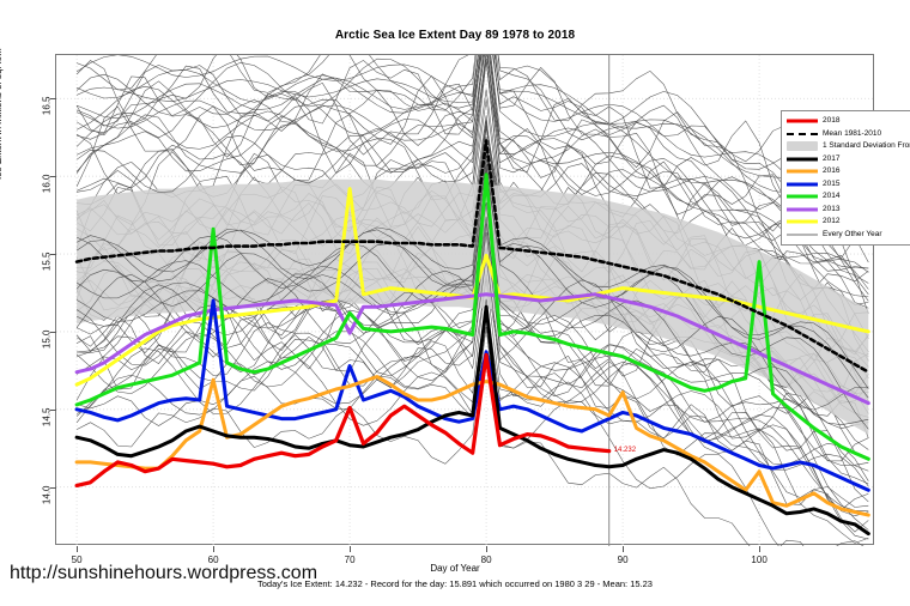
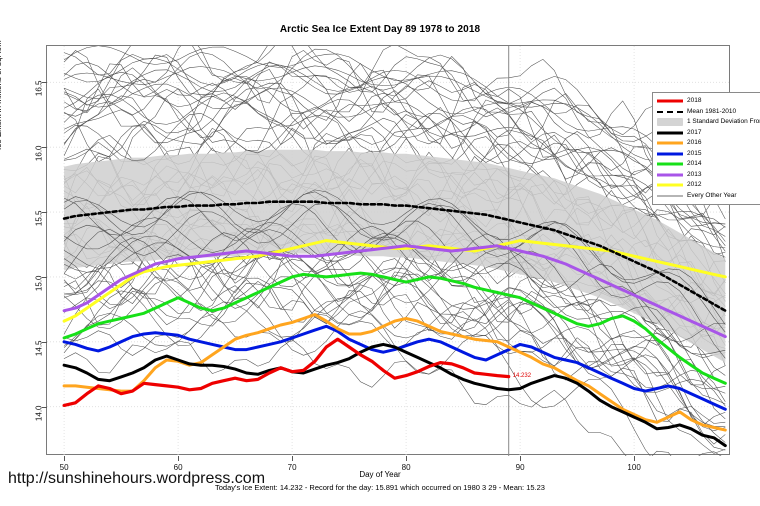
2016/60: 14.69 -> 14.35
2015/60: 15.20 -> 14.55
2014/60: 15.66 -> 14.84
2018/70: 14.51 -> 14.27
2015/70: 14.78 -> 14.53
2014/70: 15.12 -> 15.00
2013/70: 14.99 -> 15.16
2012/70: 15.92 -> 15.22
Mean 1981-2010/80: 16.23 -> 15.55
2018/80: 14.85 -> 14.24
2017/80: 15.16 -> 14.42
2015/80: 14.87 -> 14.47
2014/80: 16.01 -> 14.96
2012/80: 15.49 -> 15.22
2016/90: 14.61 -> 14.42
2016/100: 14.10 -> 13.94
2014/100: 15.45 -> 14.66
